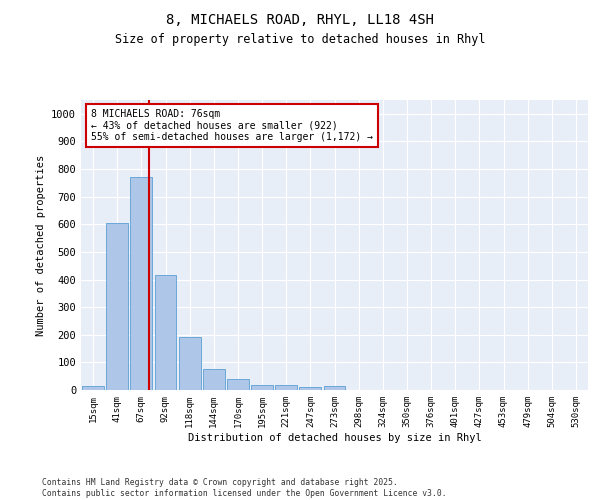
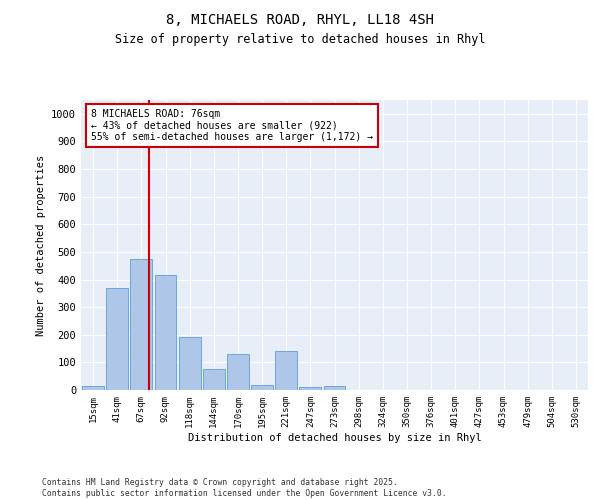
41sqm: 605 -> 370
67sqm: 770 -> 475
170sqm: 40 -> 130
221sqm: 18 -> 140
